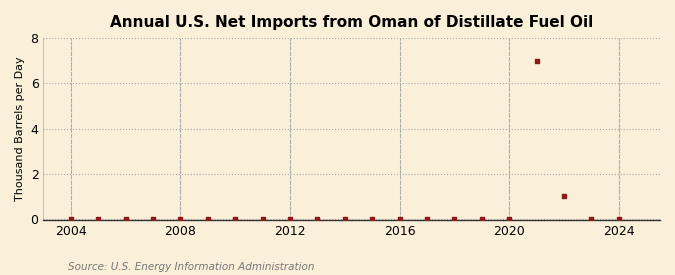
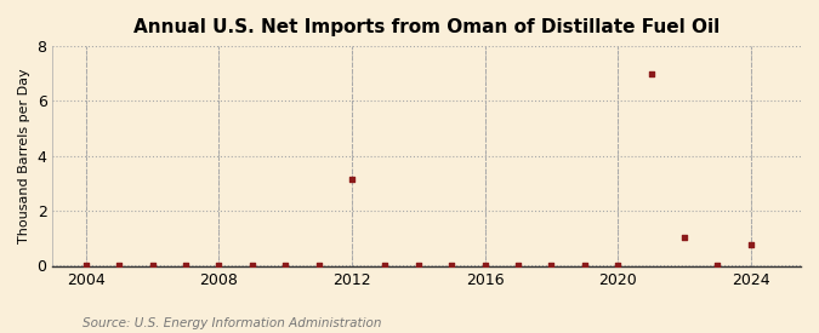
2012: 0.02 -> 3.15
2024: 0.02 -> 0.75
